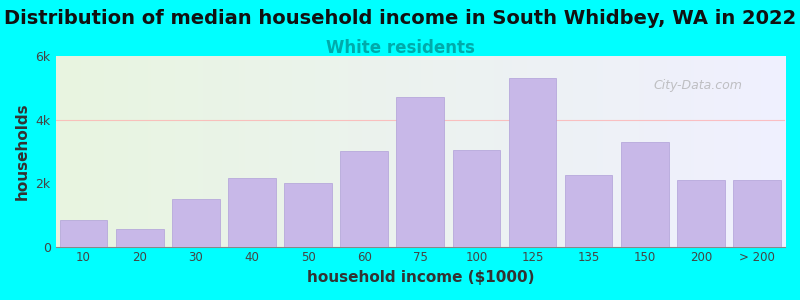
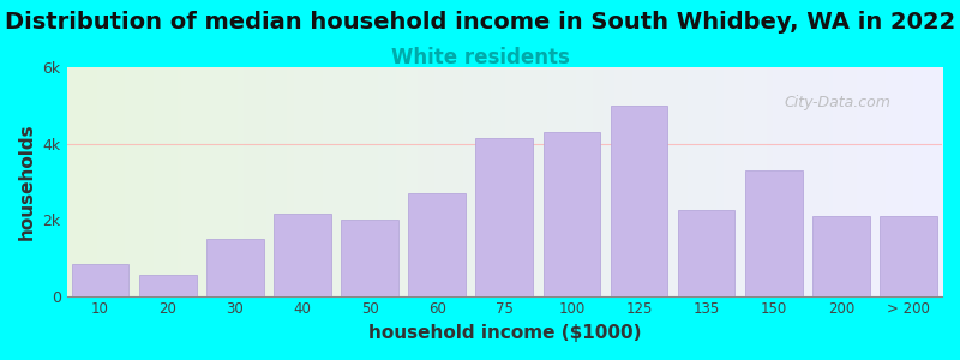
60: 3.00k -> 2.70k
75: 4.70k -> 4.15k
100: 3.05k -> 4.30k
125: 5.30k -> 5.00k
